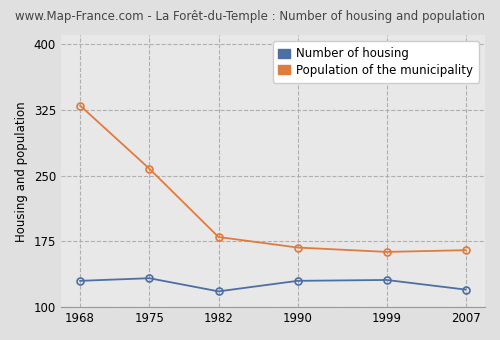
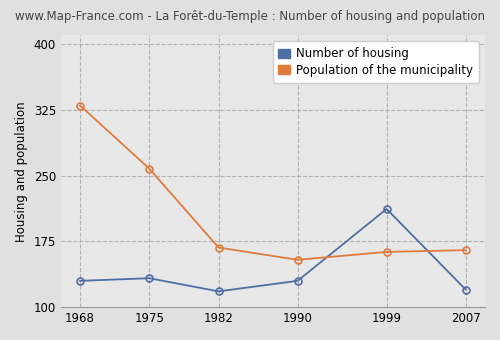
Population of the municipality/1982: 180 -> 168
Population of the municipality/1990: 168 -> 154
Number of housing/1999: 131 -> 212
